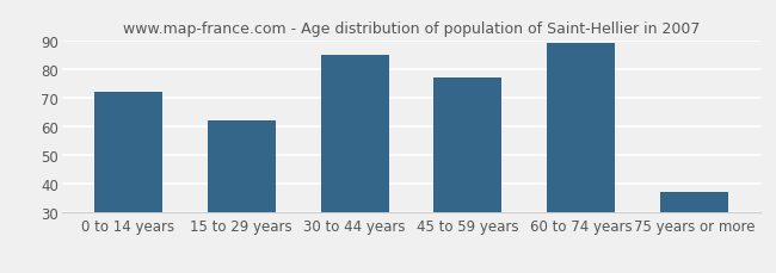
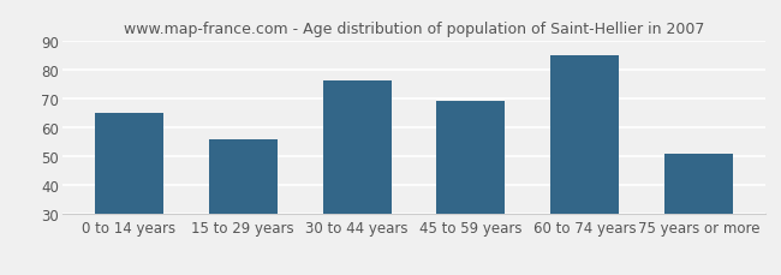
0 to 14 years: 72 -> 65
15 to 29 years: 62 -> 56
30 to 44 years: 85 -> 76
45 to 59 years: 77 -> 69
60 to 74 years: 89 -> 85
75 years or more: 37 -> 51
